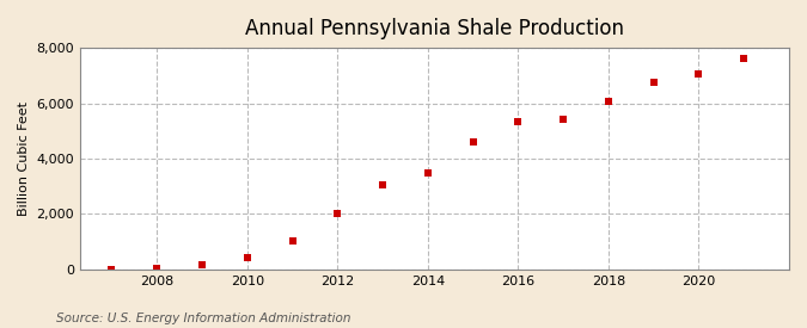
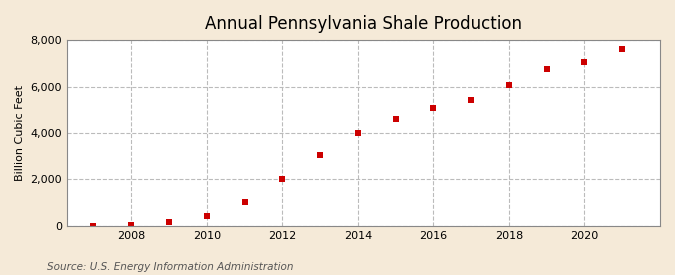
2014: 3,500 -> 4,010
2016: 5,350 -> 5,060
